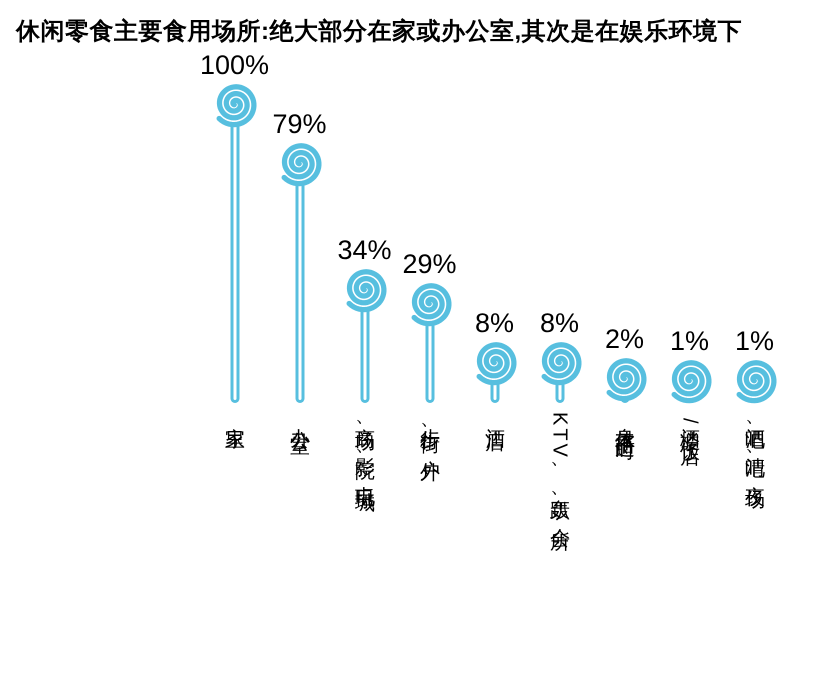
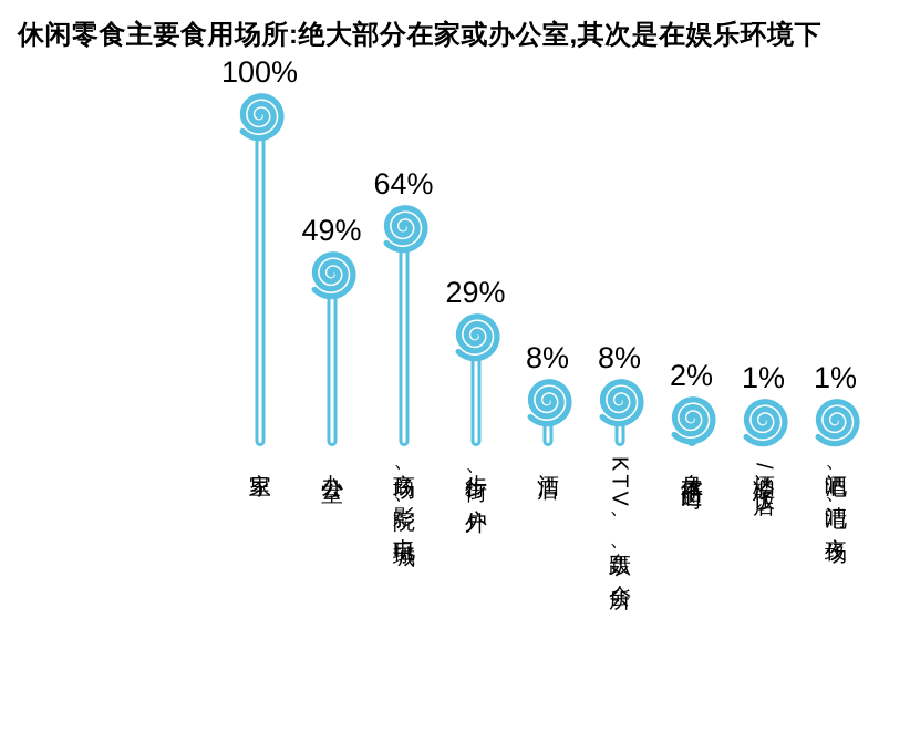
办公室: 79% -> 49%
商场、影院、电玩城: 34% -> 64%
